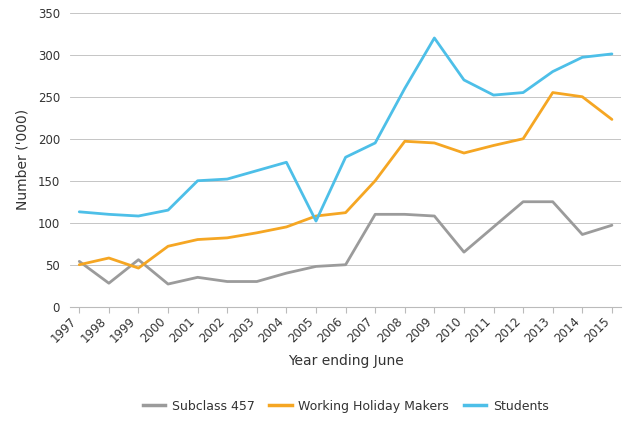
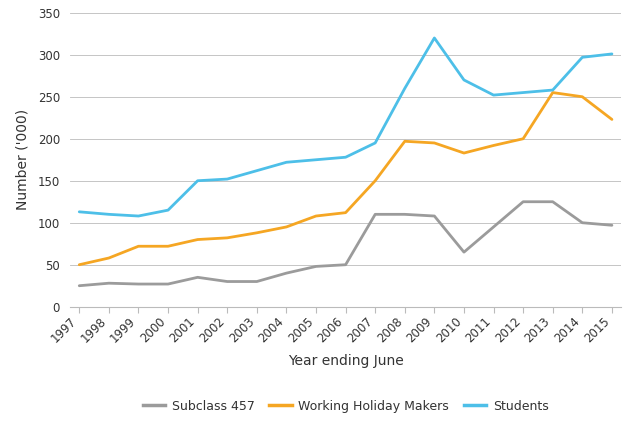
Subclass 457/1997: 54 -> 25
Subclass 457/1999: 56 -> 27
Working Holiday Makers/1999: 46 -> 72
Students/2005: 102 -> 175
Students/2013: 280 -> 258
Subclass 457/2014: 86 -> 100
